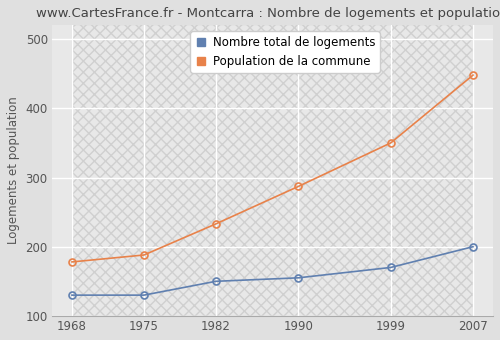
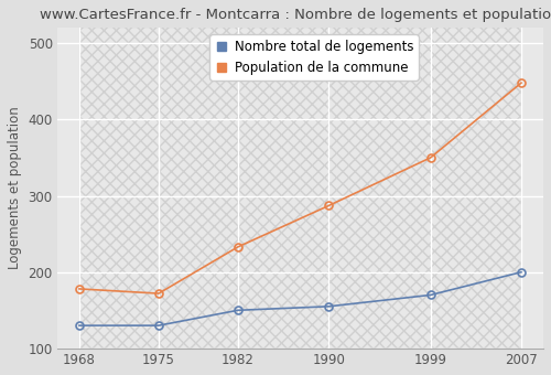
Population de la commune/1975: 188 -> 172
